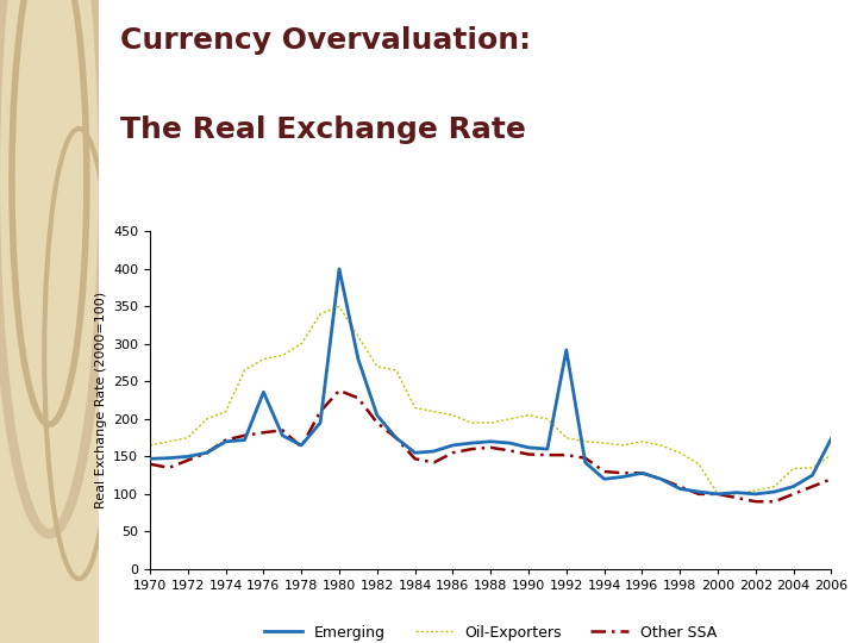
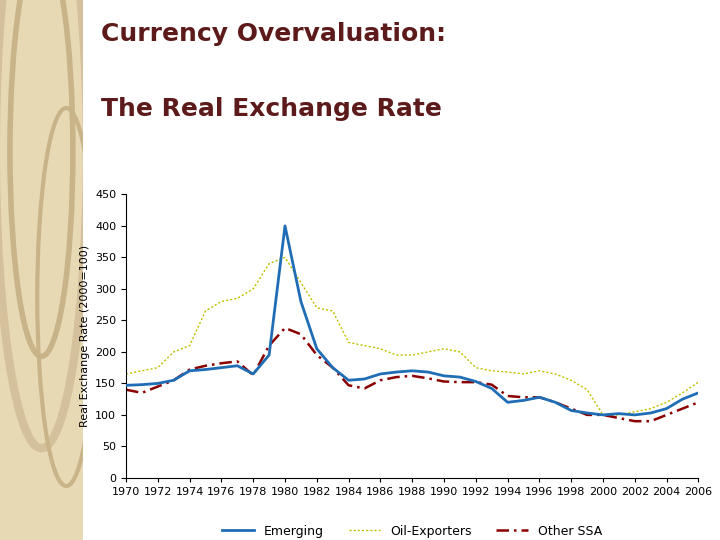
Emerging/1976: 236 -> 175
Emerging/1992: 292 -> 153
Oil-Exporters/2004: 134 -> 120
Emerging/2006: 174 -> 135
